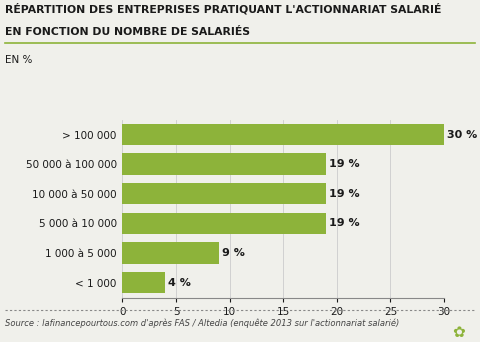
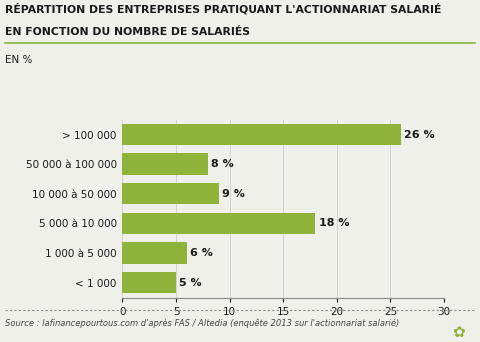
> 100 000: 30 -> 26
50 000 à 100 000: 19 -> 8
10 000 à 50 000: 19 -> 9
5 000 à 10 000: 19 -> 18
1 000 à 5 000: 9 -> 6
< 1 000: 4 -> 5
